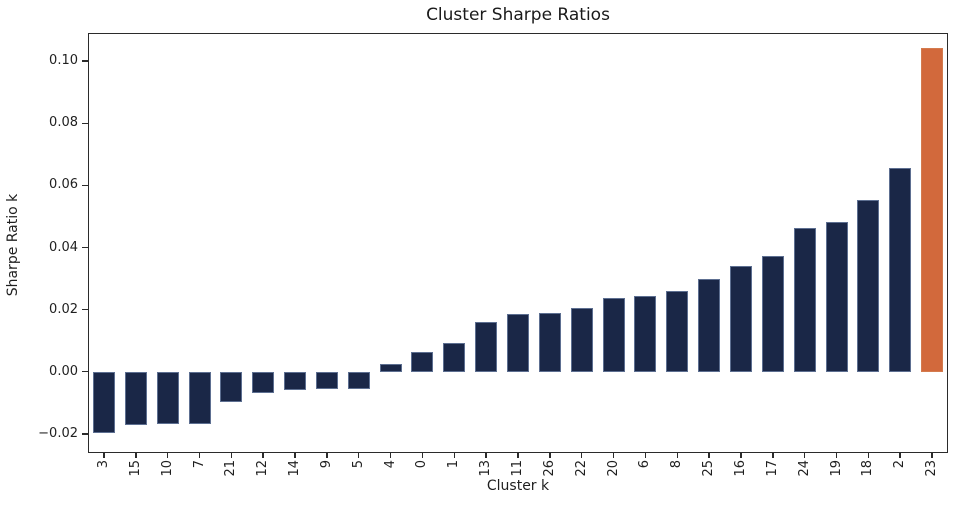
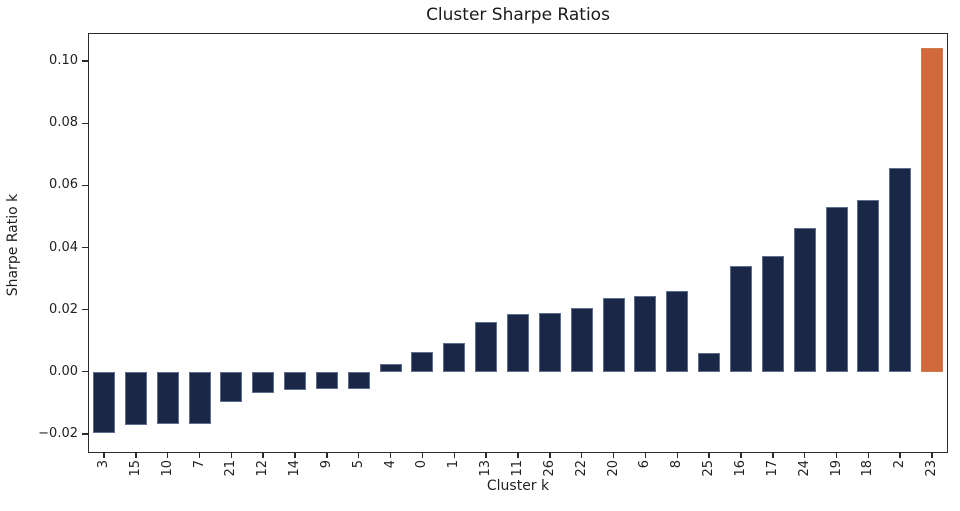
25: 0.030 -> 0.006
19: 0.048 -> 0.053
